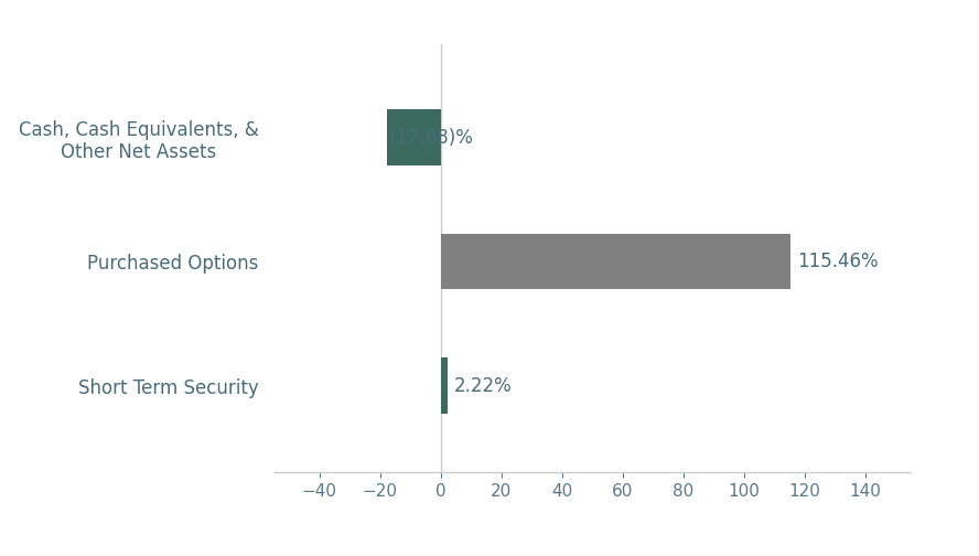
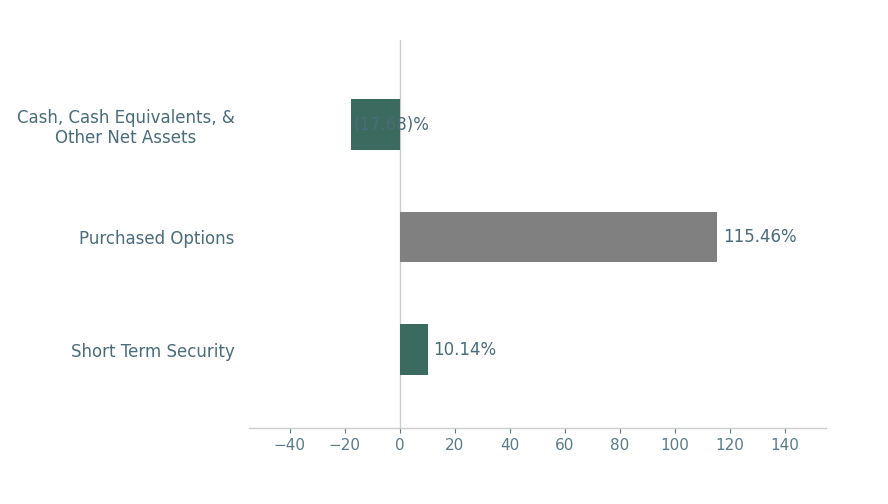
Short Term Security: 2.22% -> 10.14%
